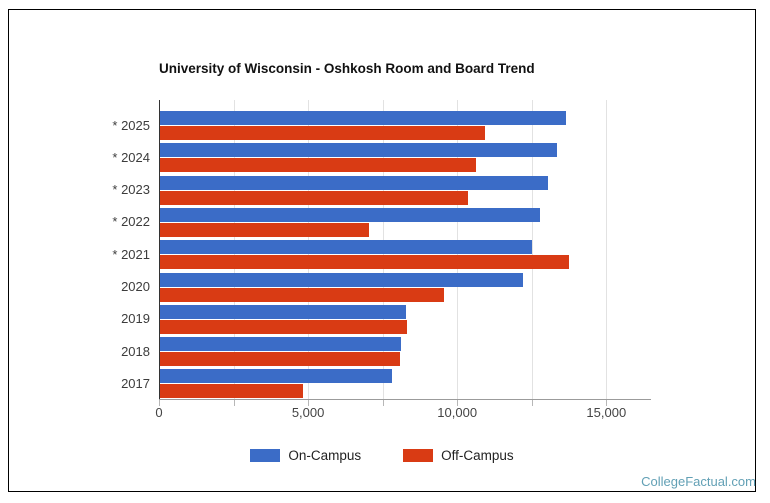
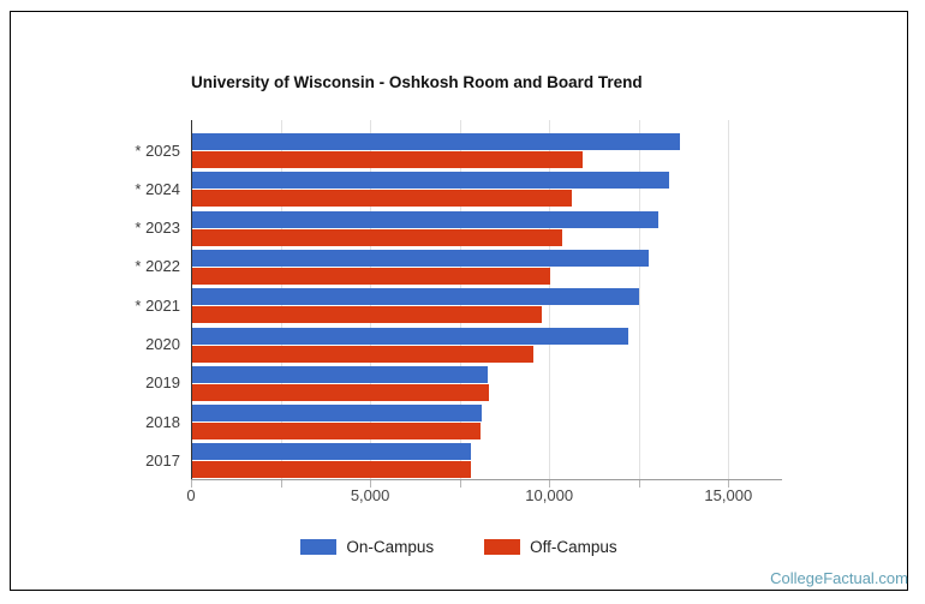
Off-Campus/* 2022: 7000 -> 10000
Off-Campus/* 2021: 13700 -> 9800
Off-Campus/2017: 4800 -> 7800
